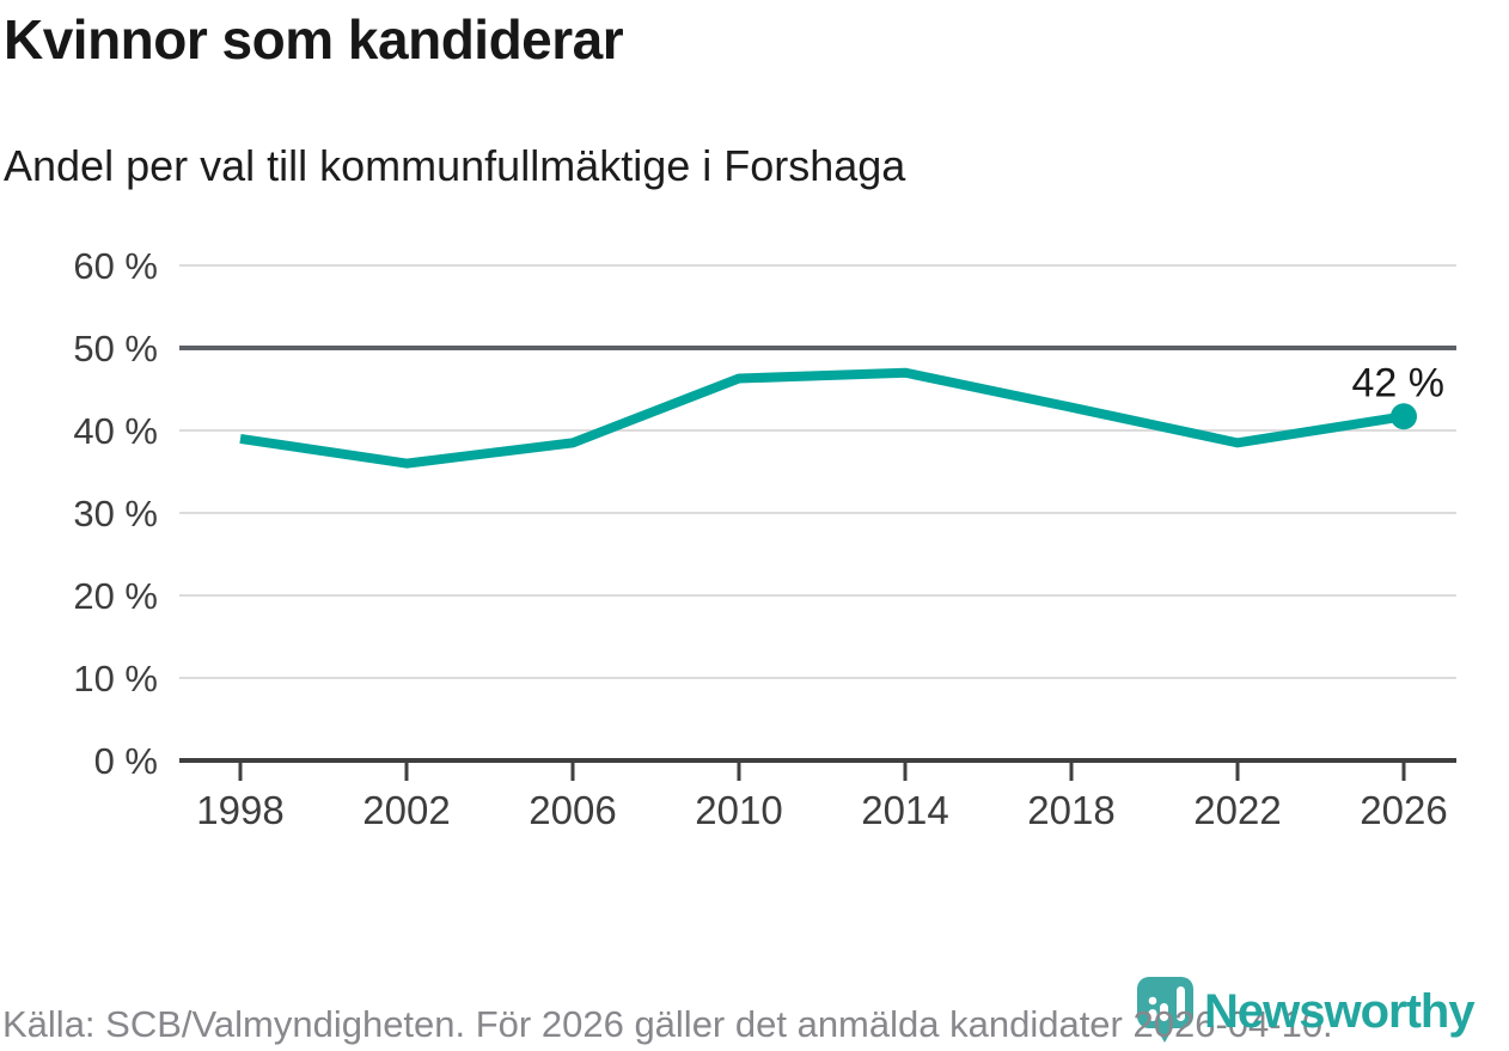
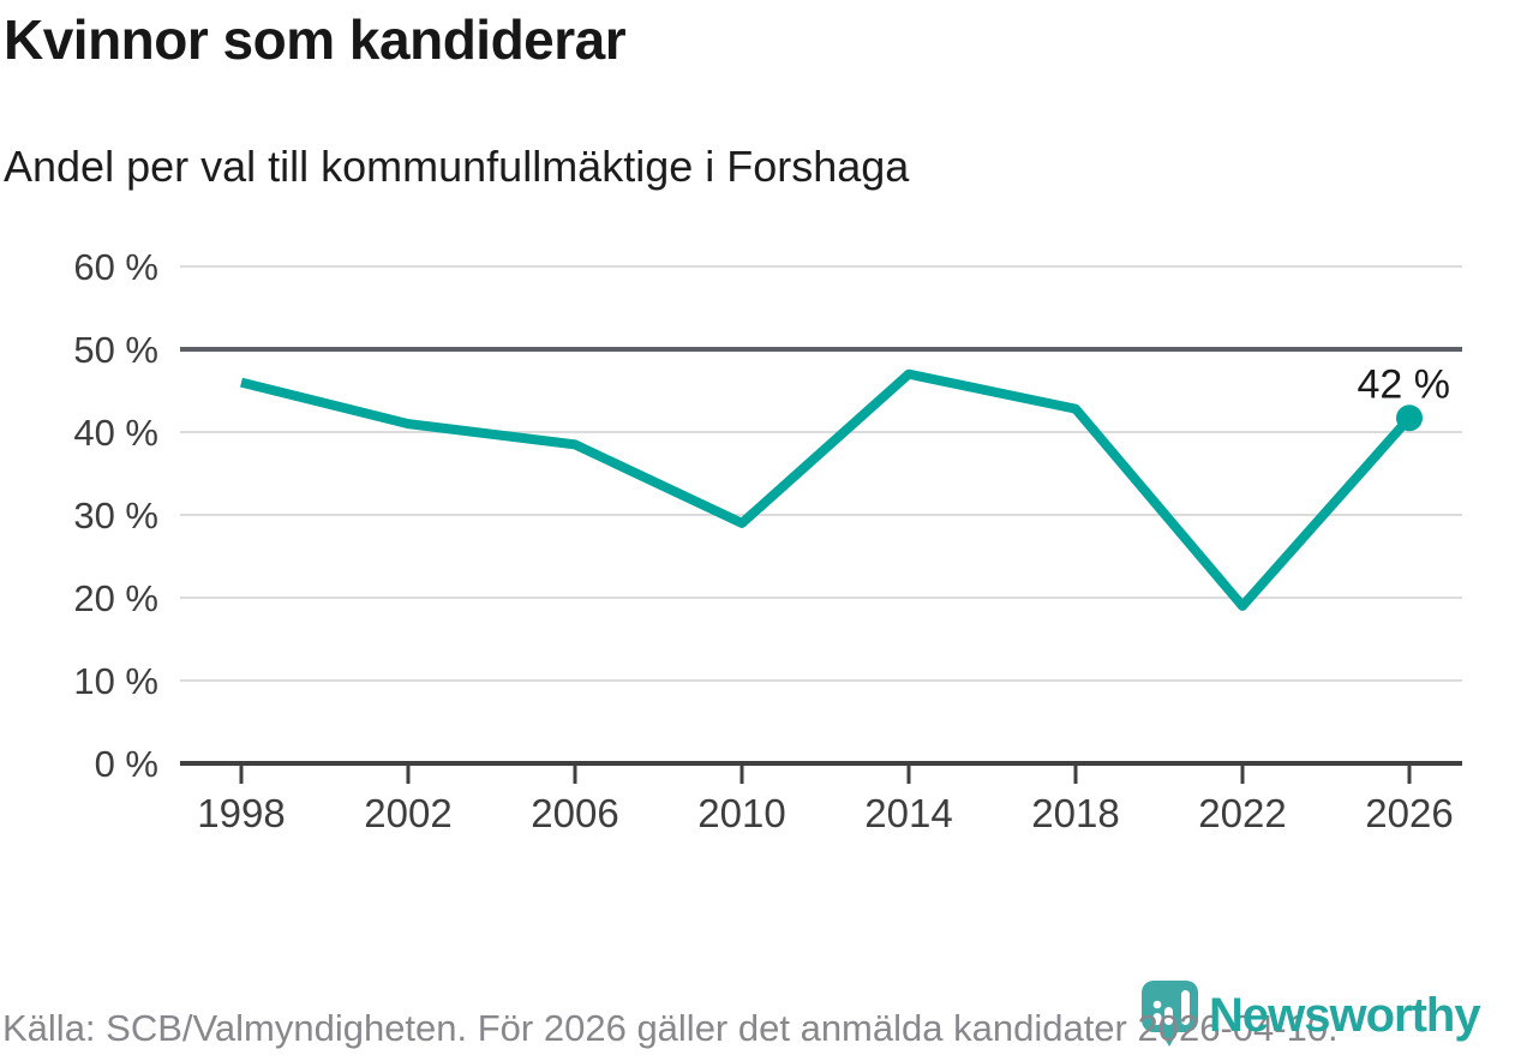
1998: 39% -> 46%
2002: 36% -> 41%
2010: 46% -> 29%
2022: 38% -> 19%
